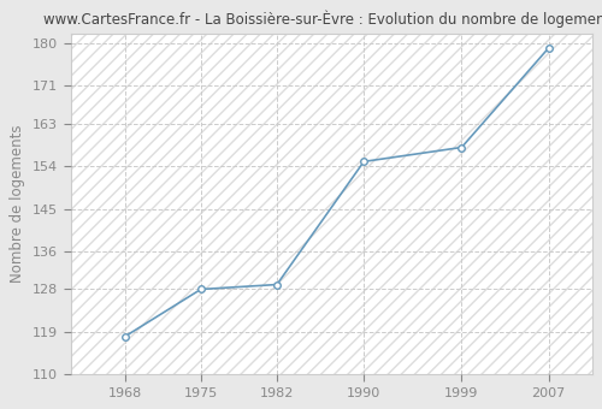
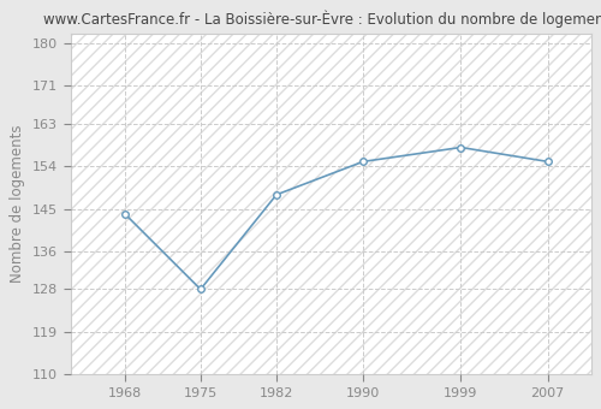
1968: 118 -> 144
1982: 129 -> 148
2007: 179 -> 155
